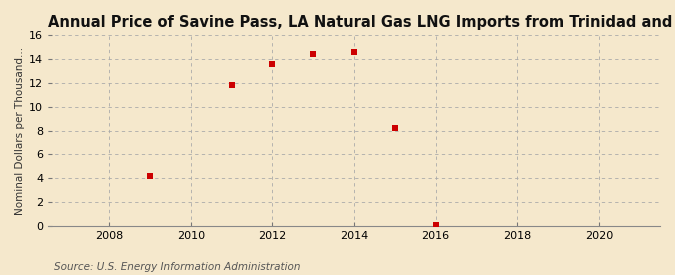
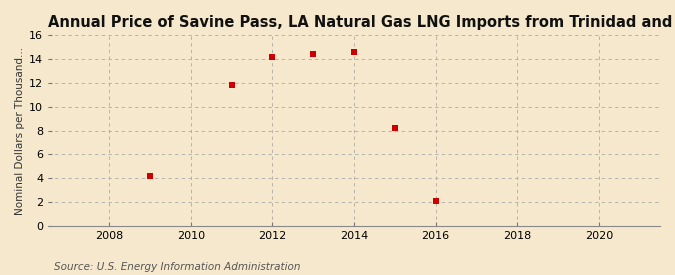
2012: 13.6 -> 14.2
2016: 0.1 -> 2.1
